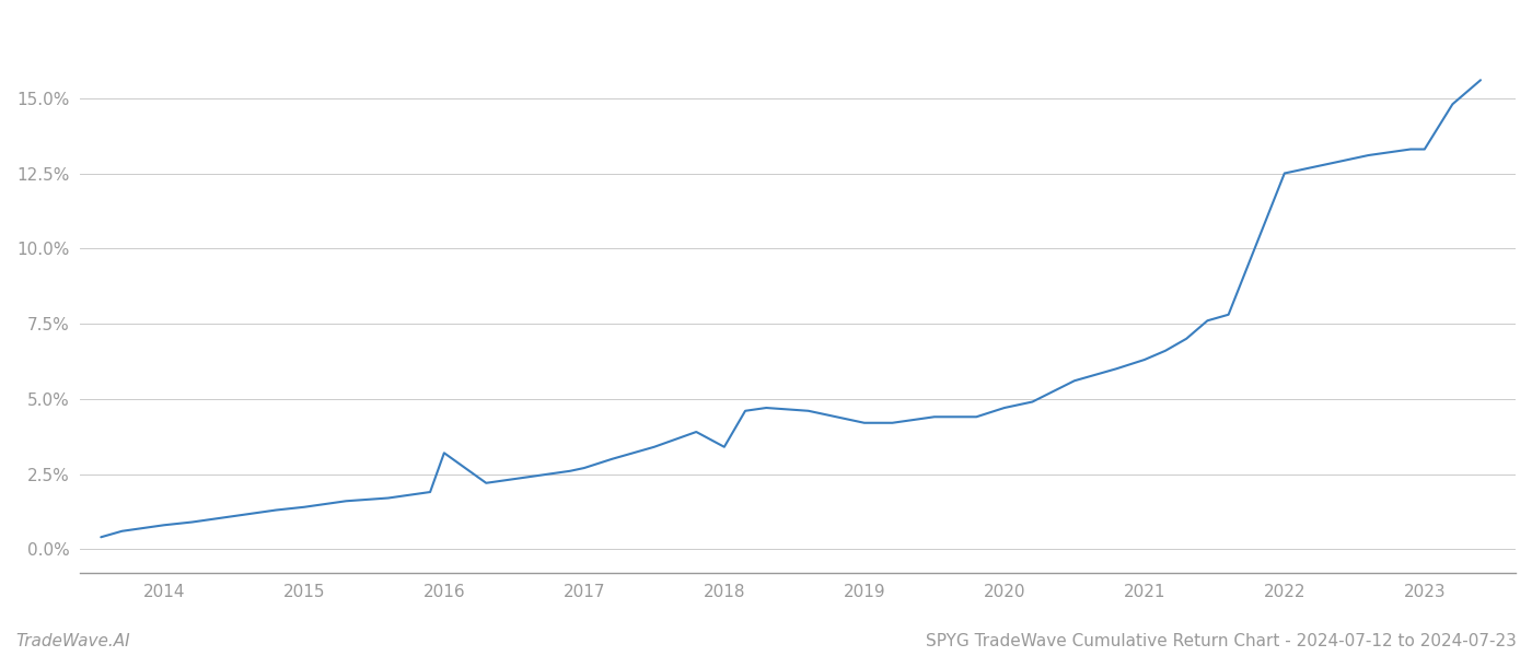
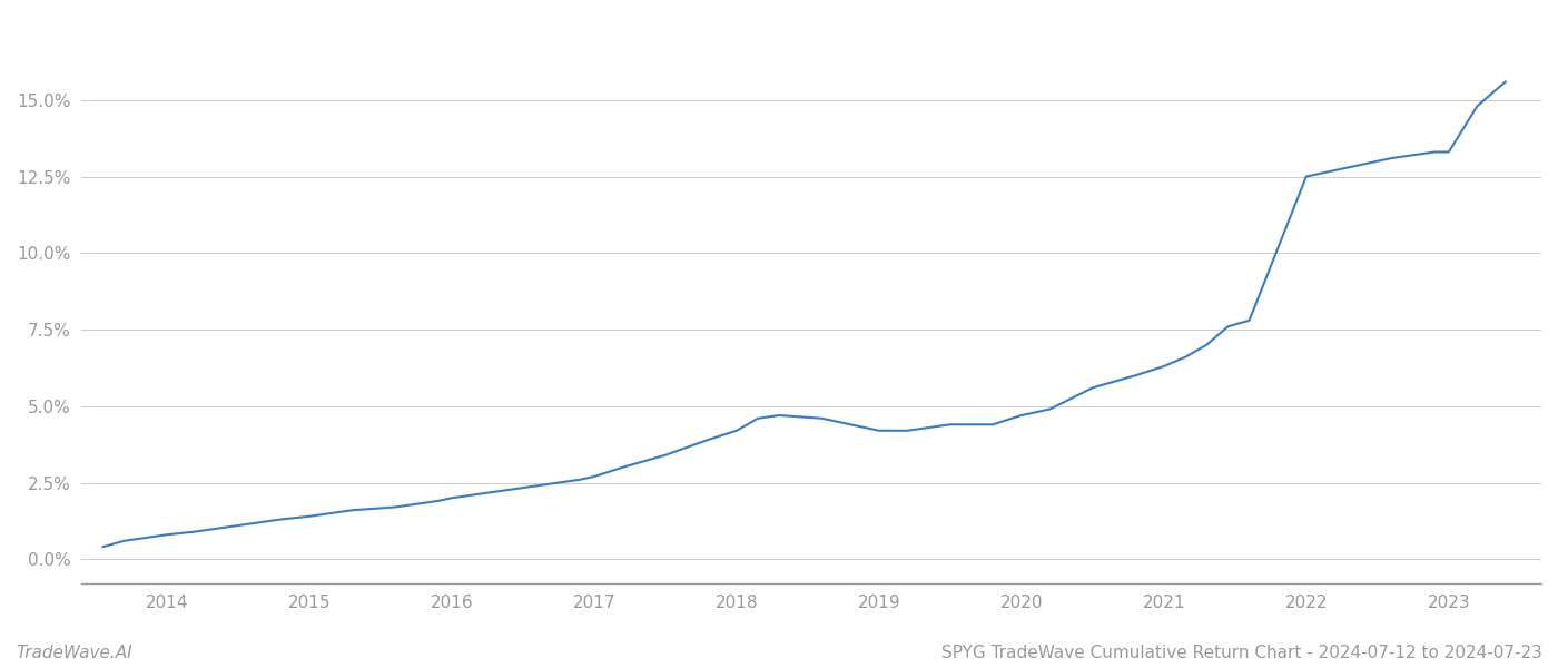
2016: 3.2% -> 2.0%
2018: 3.4% -> 4.2%
